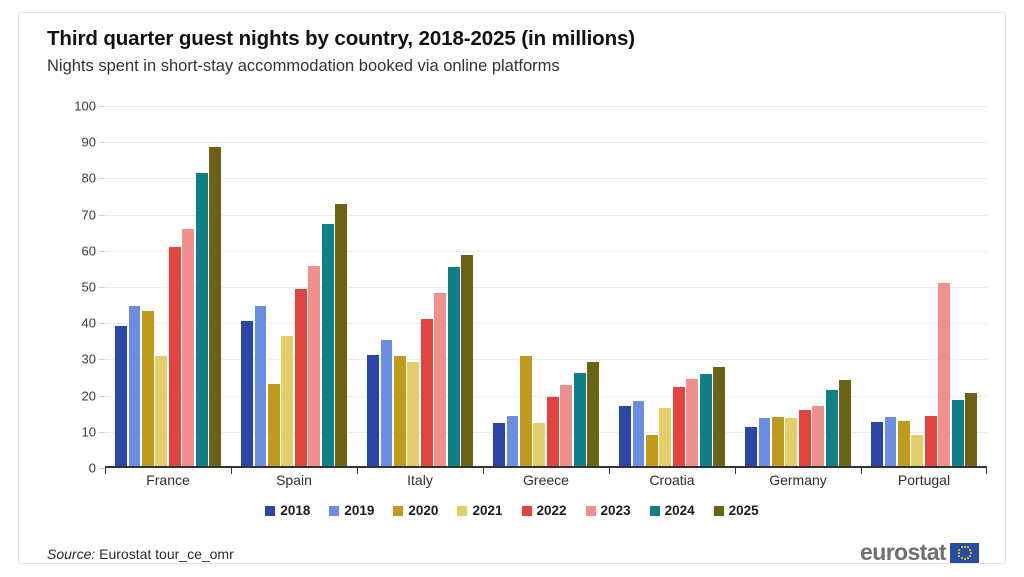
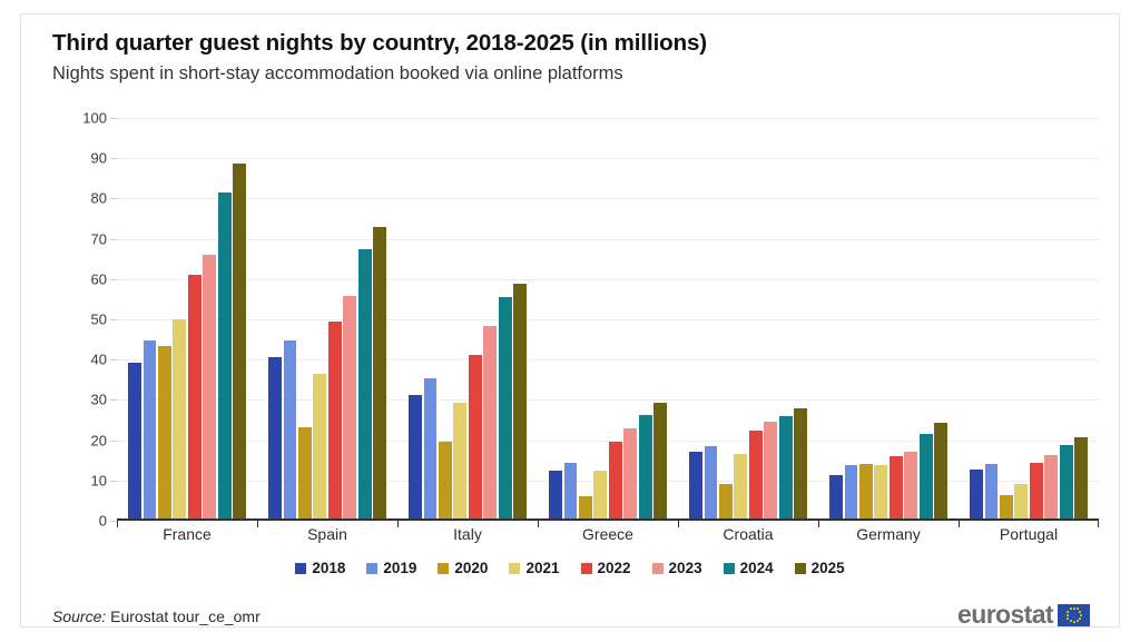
2021/France: 31 -> 50
2020/Italy: 31 -> 20
2020/Greece: 31 -> 6
2020/Portugal: 13 -> 6
2023/Portugal: 51 -> 16
